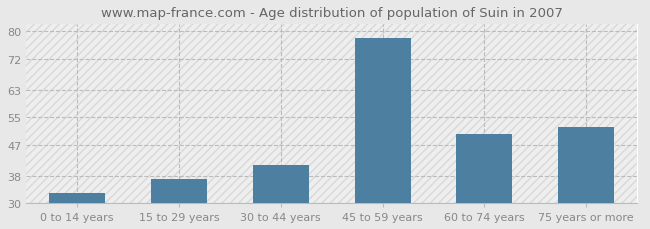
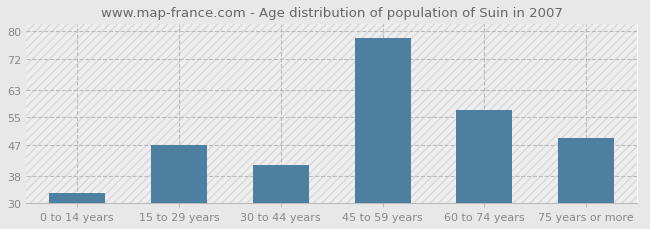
15 to 29 years: 37 -> 47
60 to 74 years: 50 -> 57
75 years or more: 52 -> 49
